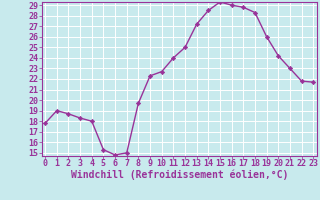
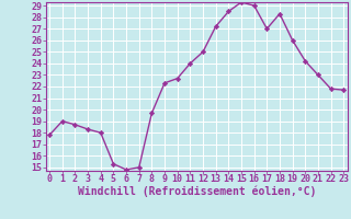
17: 28.8 -> 27.0
